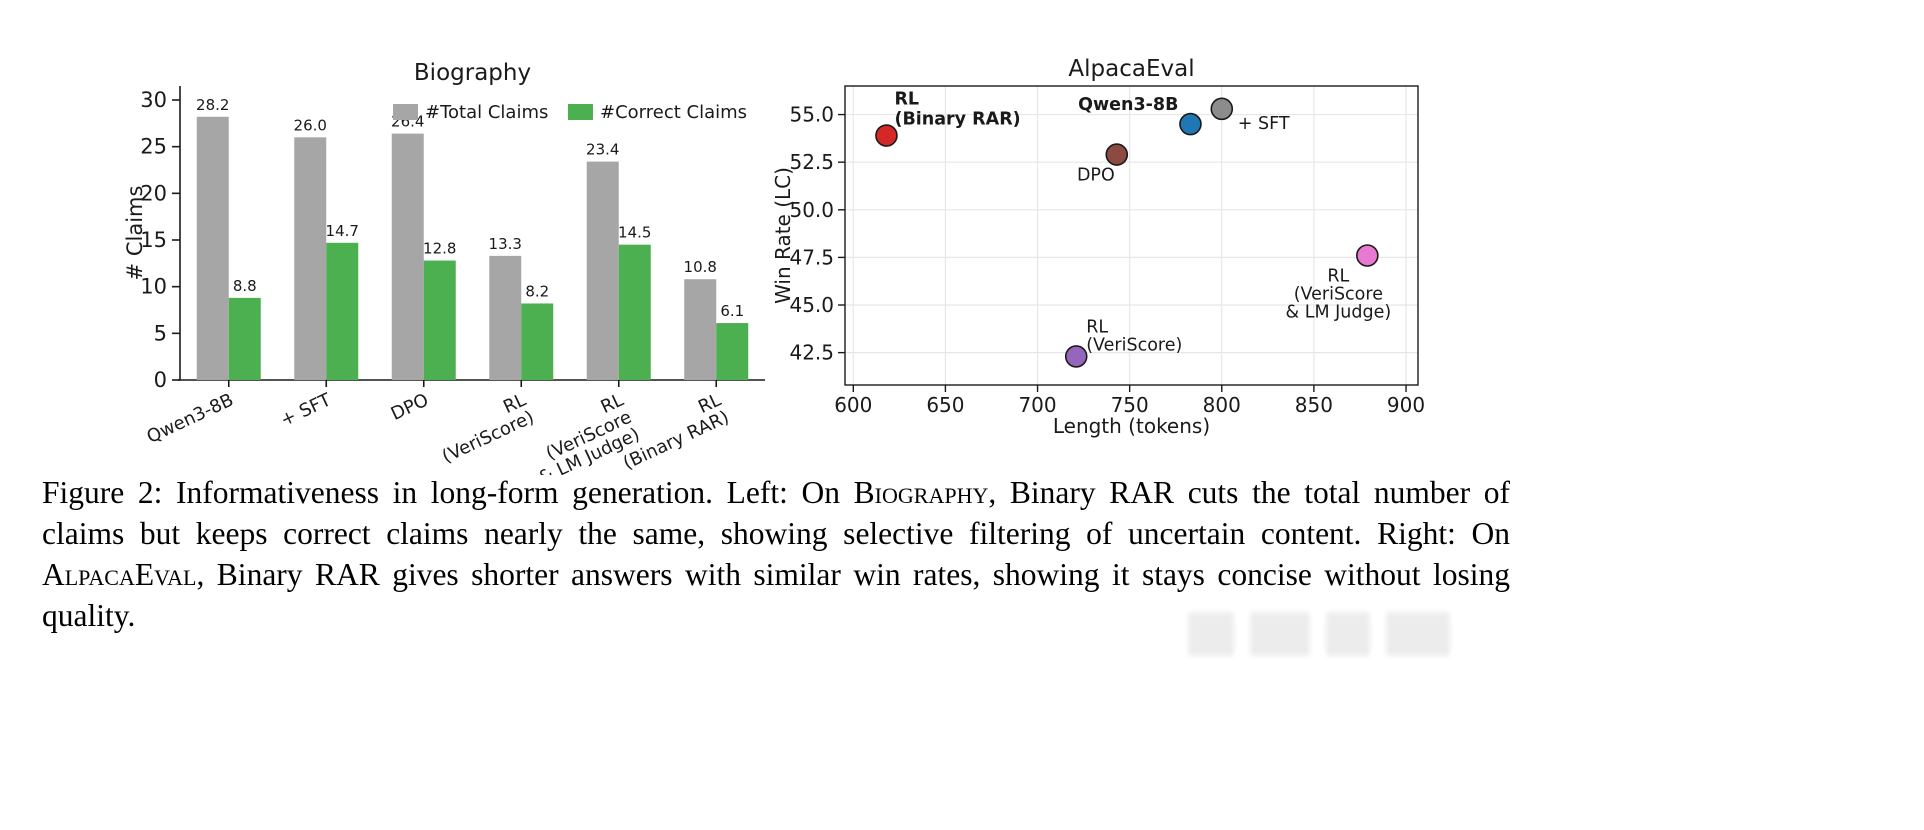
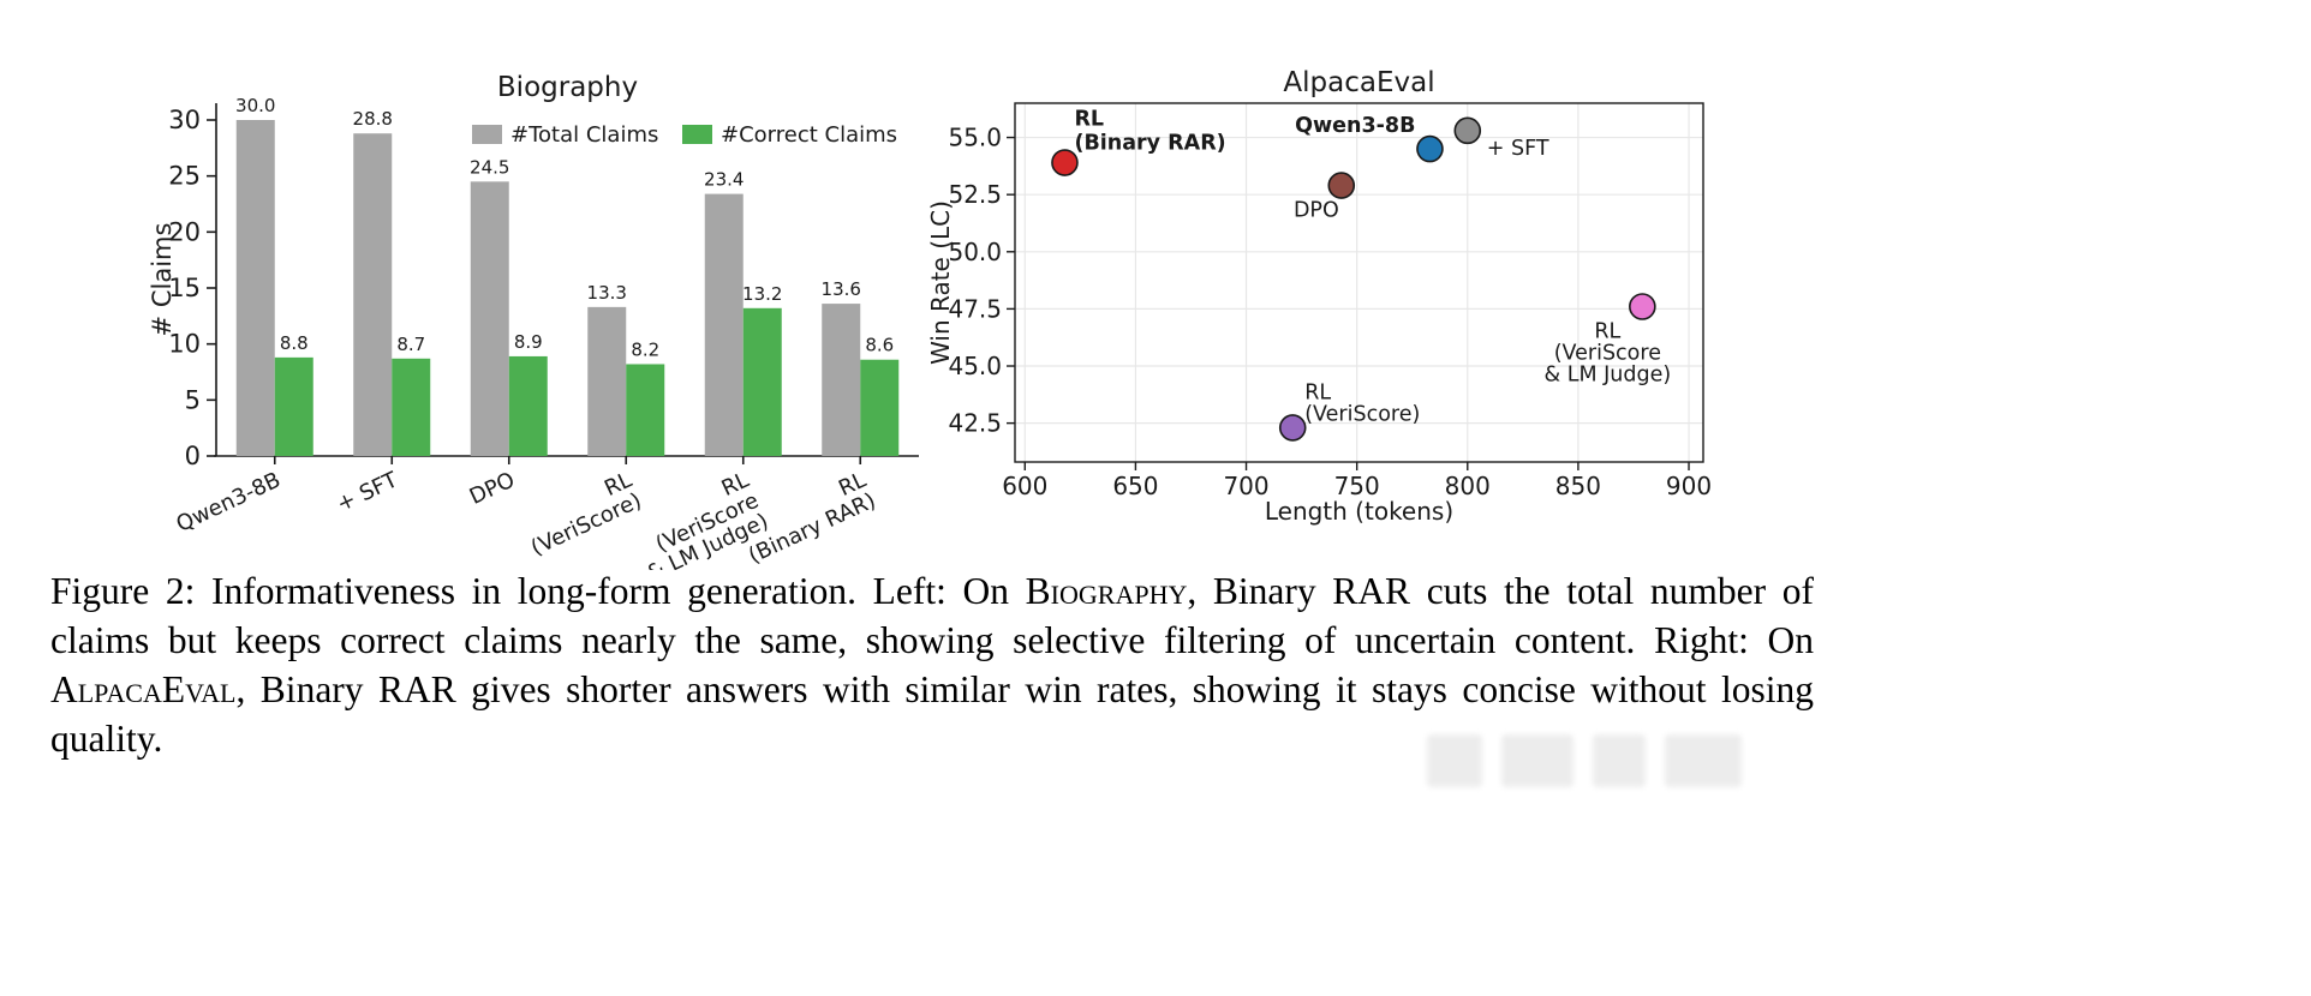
Biography/#Total Claims/Qwen3-8B: 28.2 -> 30.0
Biography/#Total Claims/+ SFT: 26.0 -> 28.8
Biography/#Correct Claims/+ SFT: 14.7 -> 8.7
Biography/#Total Claims/DPO: 26.4 -> 24.5
Biography/#Correct Claims/DPO: 12.8 -> 8.9
Biography/#Correct Claims/RL (VeriScore & LM Judge): 14.5 -> 13.2
Biography/#Total Claims/RL (Binary RAR): 10.8 -> 13.6
Biography/#Correct Claims/RL (Binary RAR): 6.1 -> 8.6
